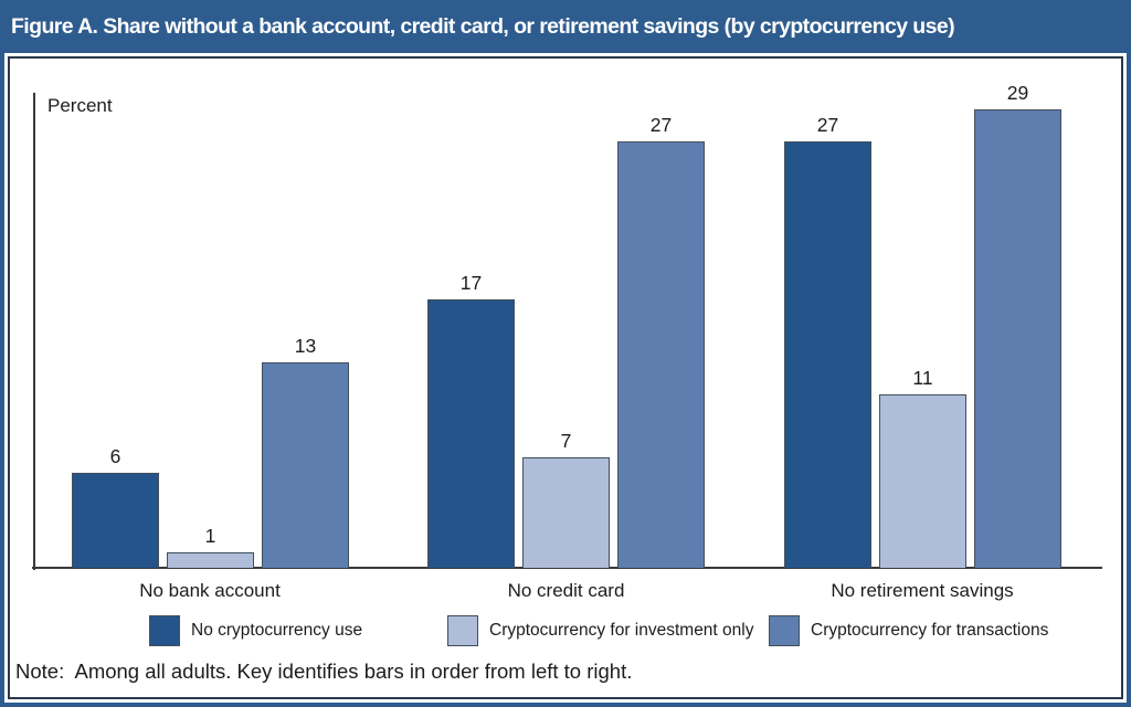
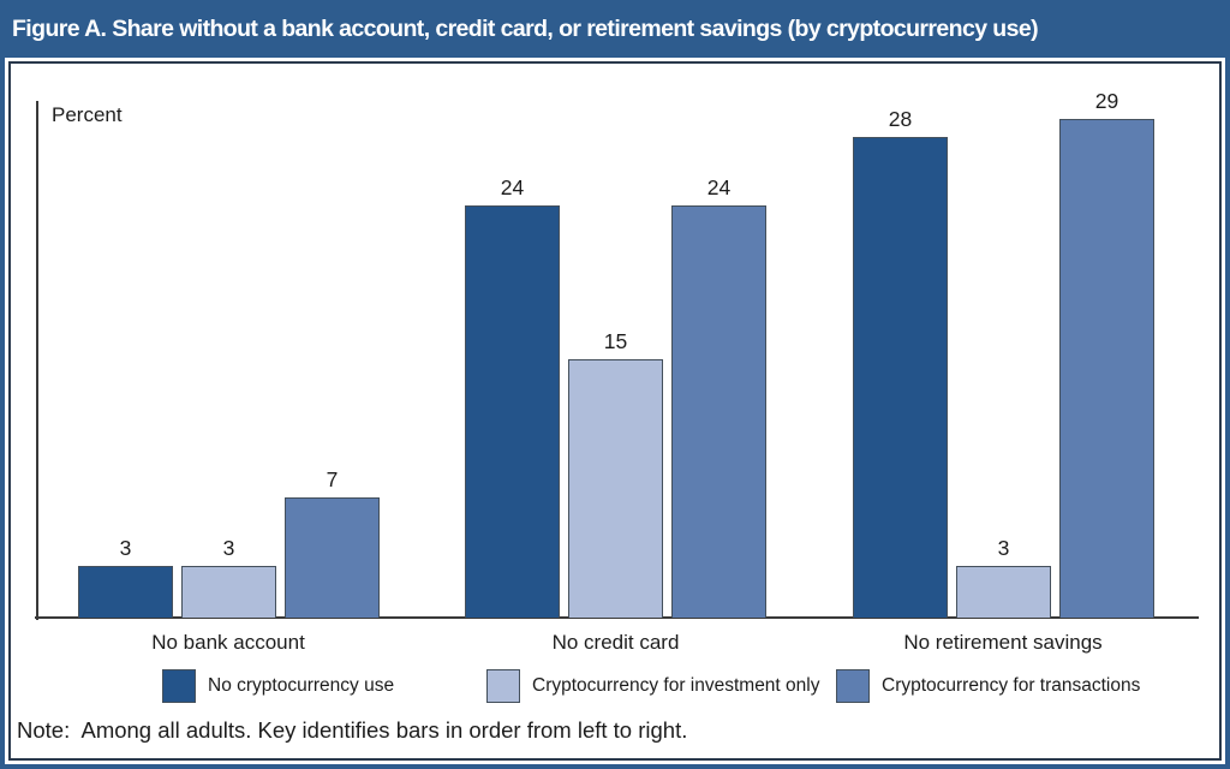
No cryptocurrency use/No bank account: 6 -> 3
Cryptocurrency for investment only/No bank account: 1 -> 3
Cryptocurrency for transactions/No bank account: 13 -> 7
No cryptocurrency use/No credit card: 17 -> 24
Cryptocurrency for investment only/No credit card: 7 -> 15
Cryptocurrency for transactions/No credit card: 27 -> 24
No cryptocurrency use/No retirement savings: 27 -> 28
Cryptocurrency for investment only/No retirement savings: 11 -> 3
